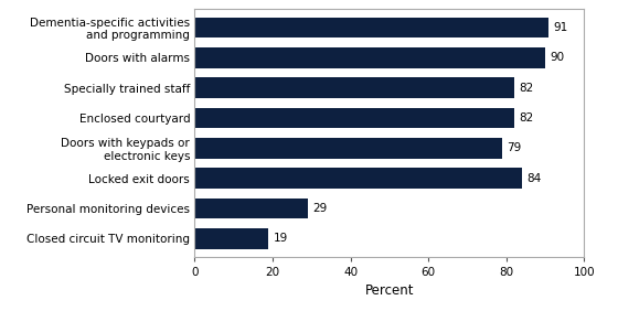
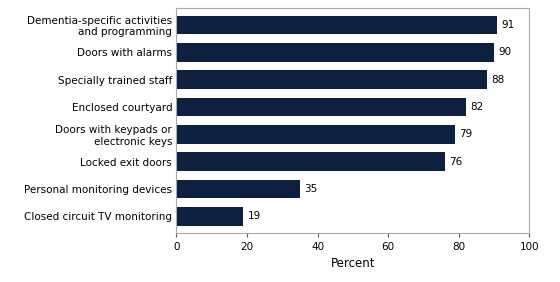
Specially trained staff: 82 -> 88
Locked exit doors: 84 -> 76
Personal monitoring devices: 29 -> 35
